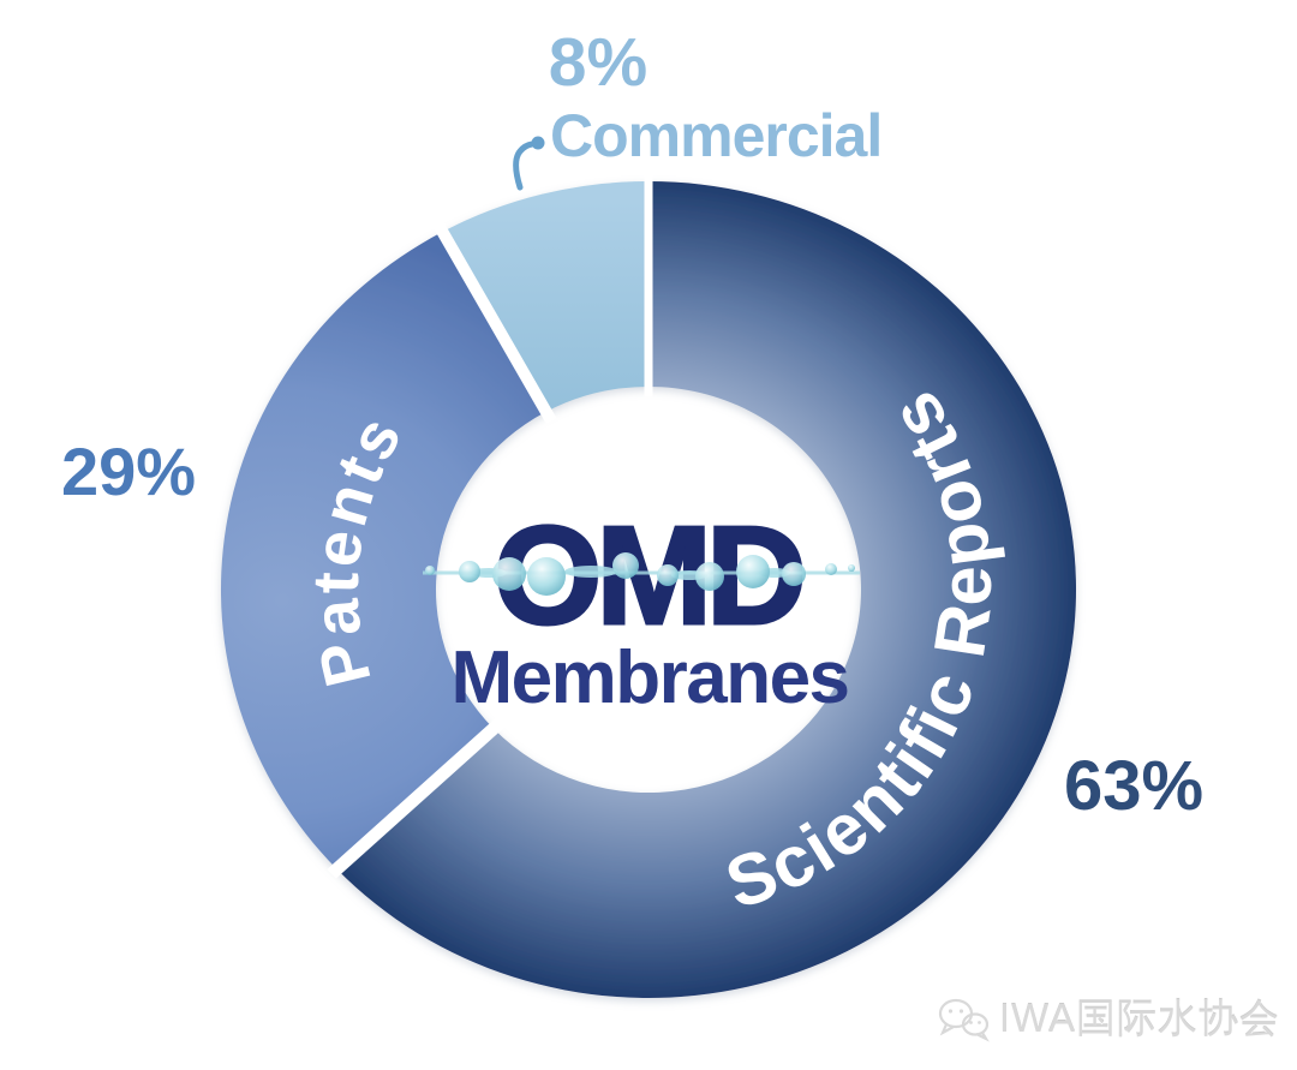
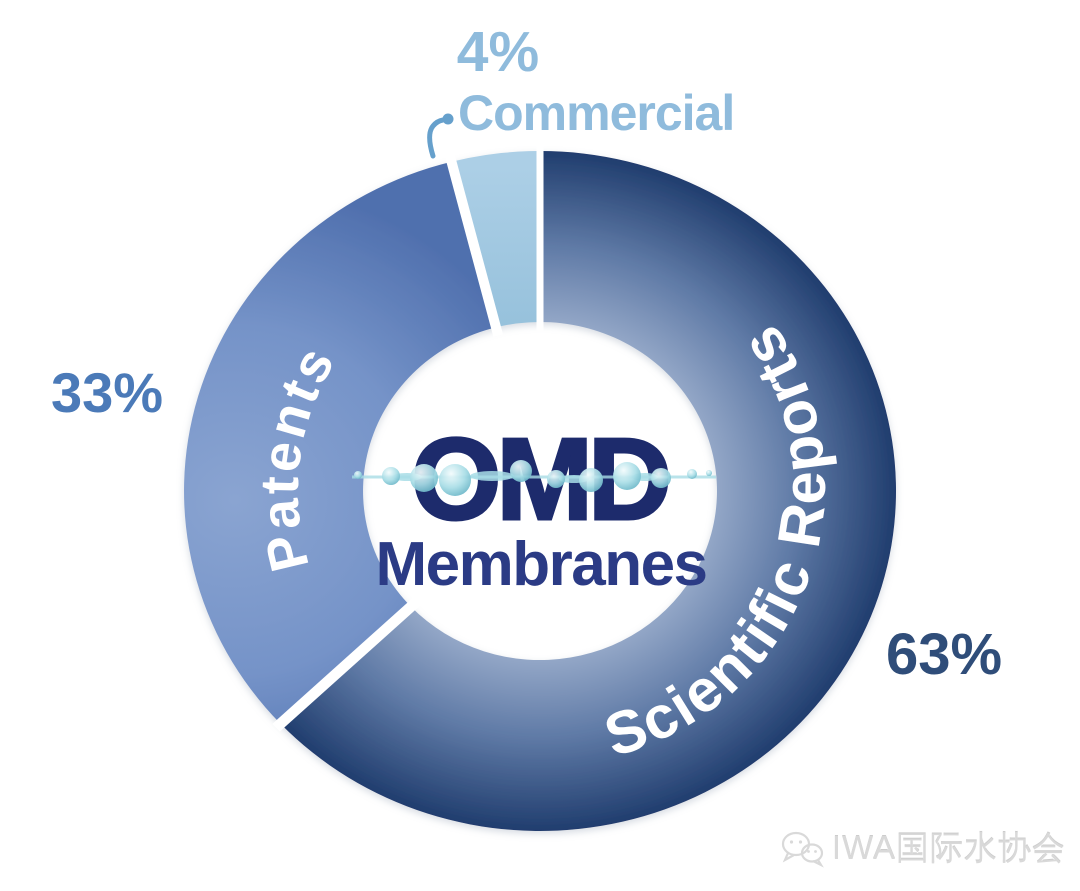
Patents: 29% -> 33%
Commercial: 8% -> 4%
